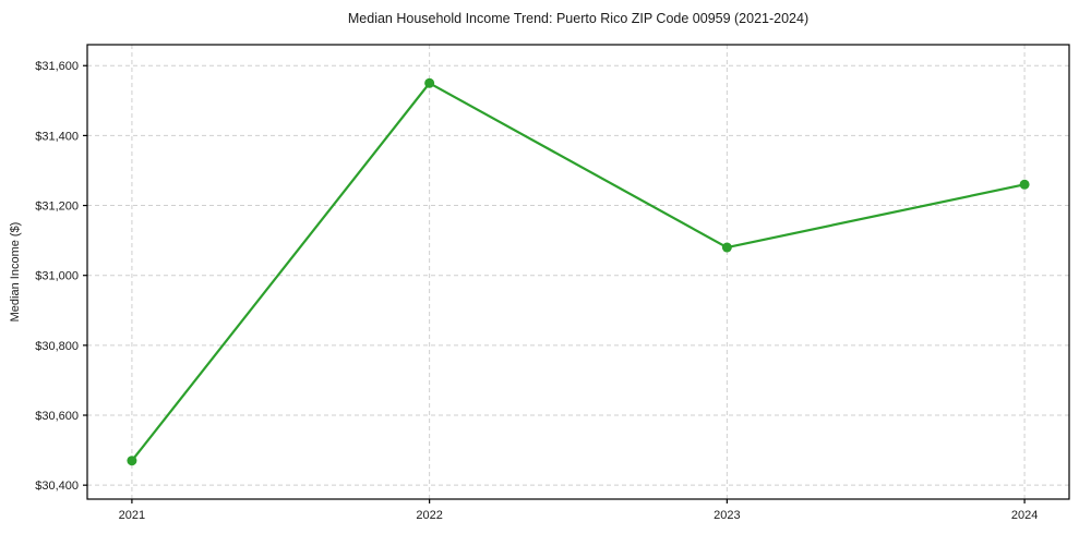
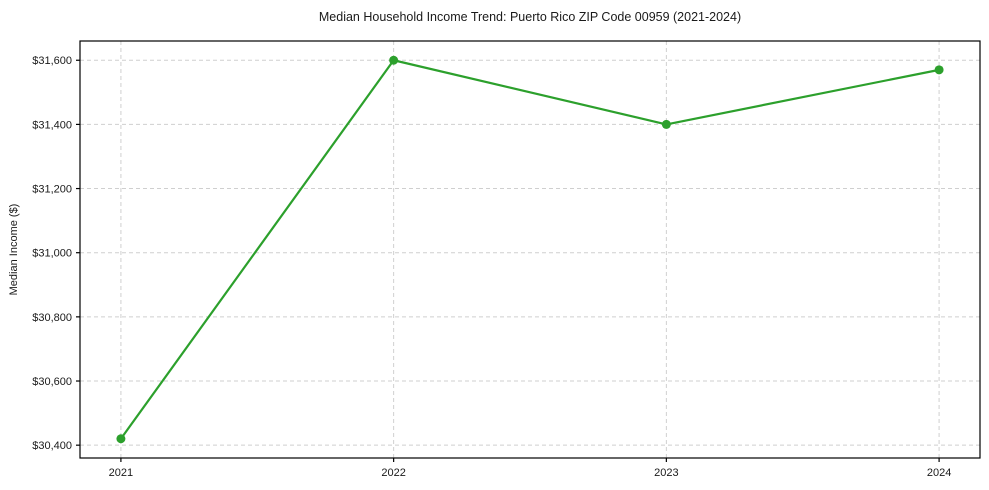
2021: $30470 -> $30420
2022: $31550 -> $31600
2023: $31080 -> $31400
2024: $31260 -> $31570
